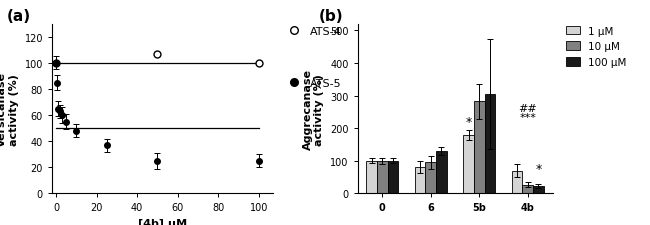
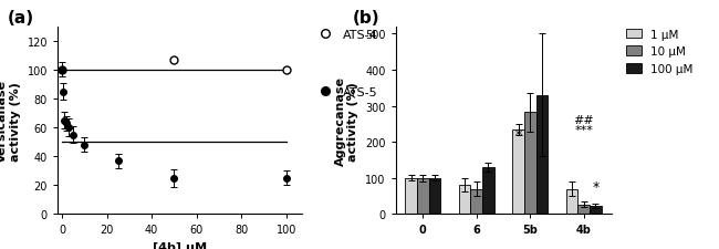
10 μM/6: 95 -> 70
1 μM/5b: 178 -> 235
100 μM/5b: 305 -> 330
